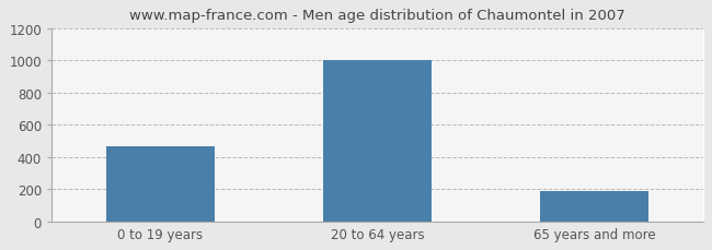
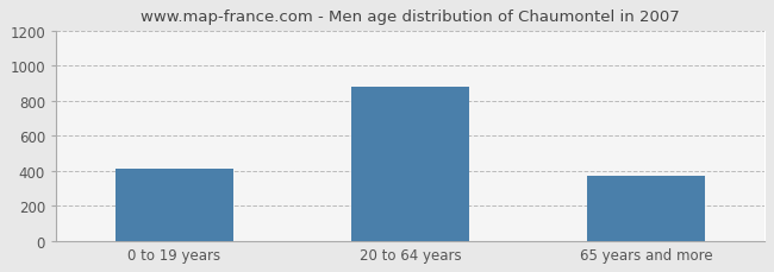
0 to 19 years: 460 -> 410
20 to 64 years: 1000 -> 880
65 years and more: 190 -> 370
